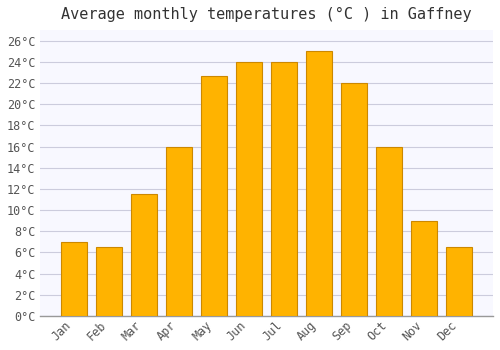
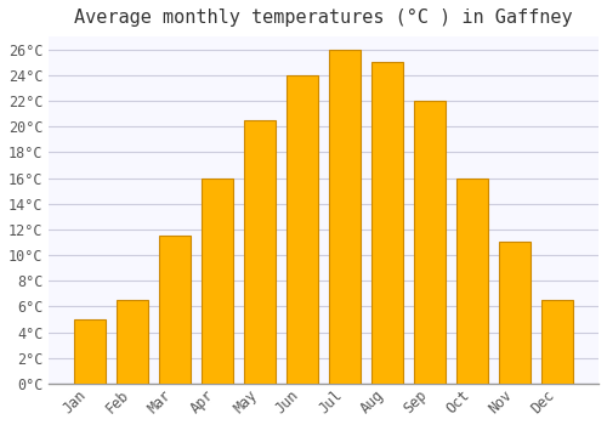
Jan: 7.0°C -> 5.0°C
May: 22.7°C -> 20.5°C
Jul: 24.0°C -> 26.0°C
Nov: 9.0°C -> 11.0°C
